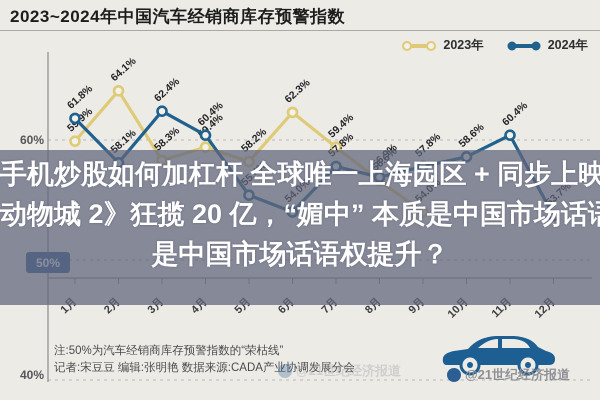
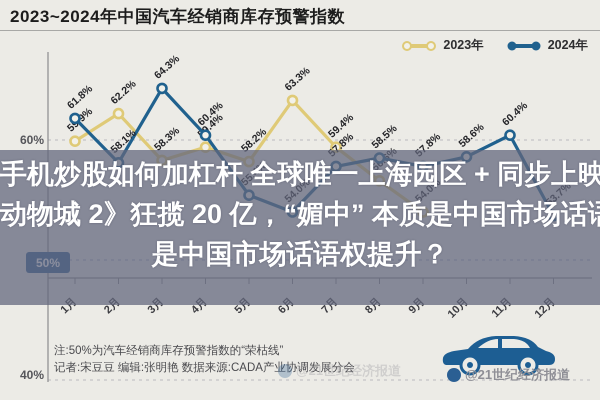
2023年/2月: 64.1% -> 62.2%
2024年/3月: 62.4% -> 64.3%
2023年/6月: 62.3% -> 63.3%
2024年/8月: 56.9% -> 58.5%
